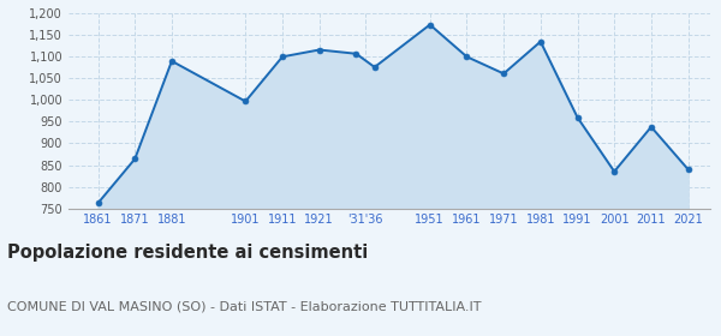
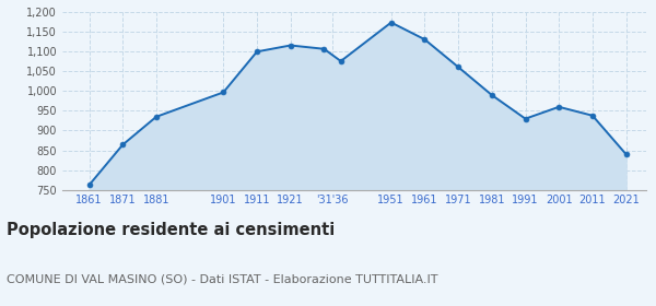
1881: 1,090 -> 935
1961: 1,100 -> 1,131
1981: 1,135 -> 990
1991: 960 -> 930
2001: 835 -> 960
